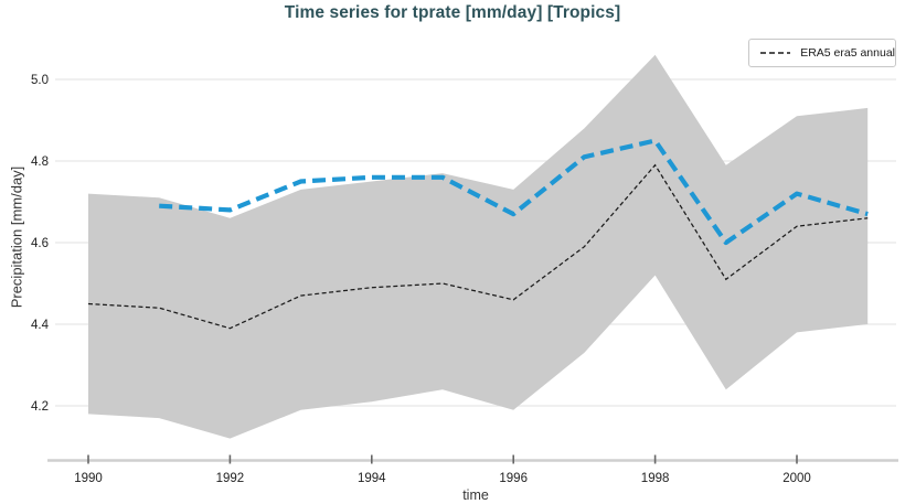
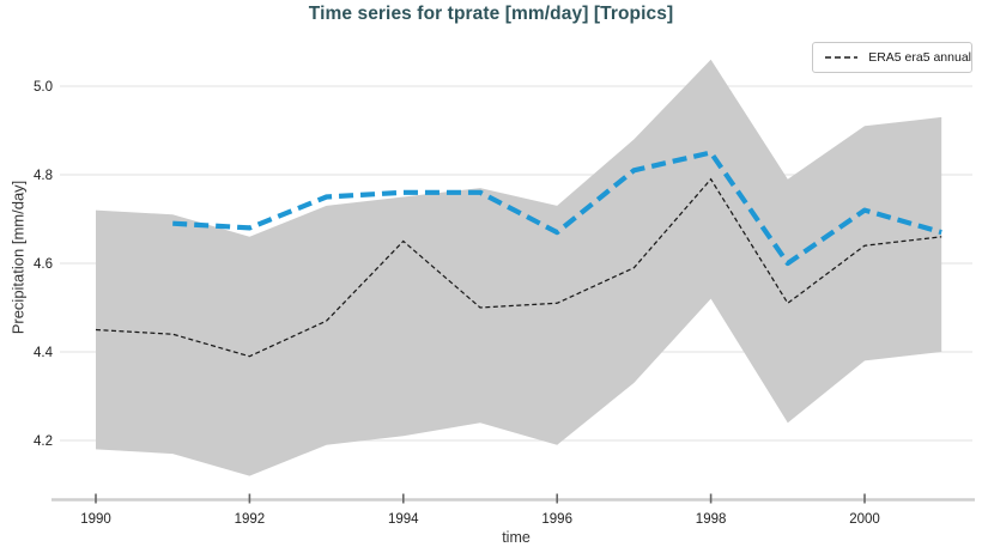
ERA5 era5 annual/1994: 4.49 -> 4.65
ERA5 era5 annual/1996: 4.46 -> 4.51
